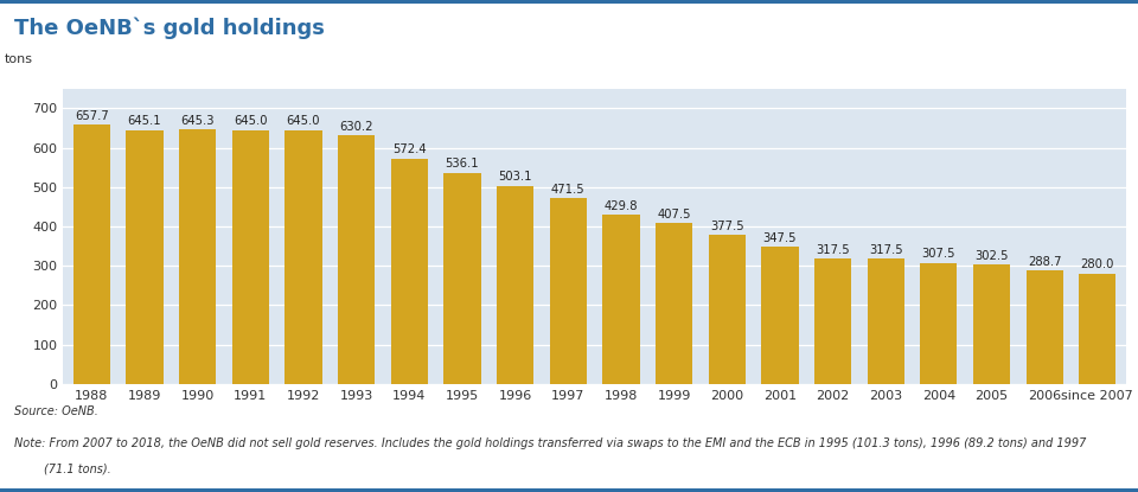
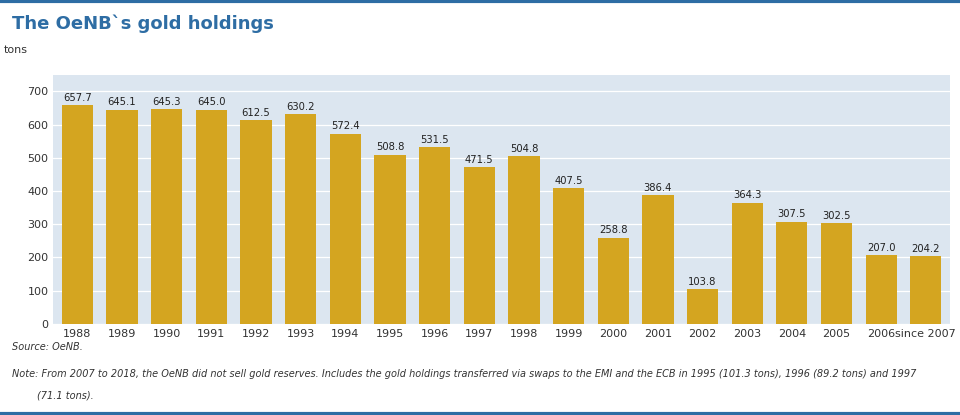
1992: 645.0 -> 612.5
1995: 536.1 -> 508.8
1996: 503.1 -> 531.5
1998: 429.8 -> 504.8
2000: 377.5 -> 258.8
2001: 347.5 -> 386.4
2002: 317.5 -> 103.8
2003: 317.5 -> 364.3
2006: 288.7 -> 207.0
since 2007: 280.0 -> 204.2
